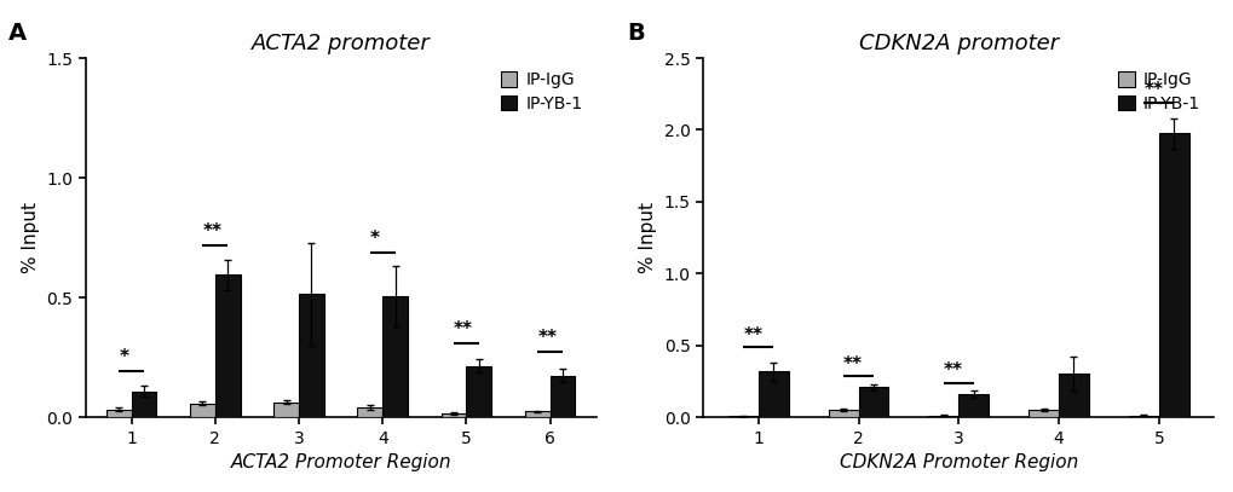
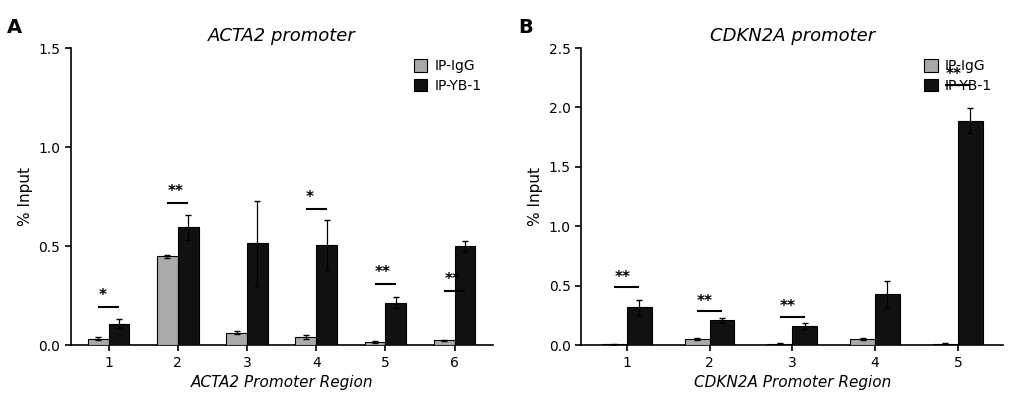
ACTA2 promoter/IP-IgG/2: 0.06 -> 0.45
ACTA2 promoter/IP-YB-1/6: 0.17 -> 0.50
CDKN2A promoter/IP-YB-1/4: 0.30 -> 0.43
CDKN2A promoter/IP-YB-1/5: 1.98 -> 1.89
